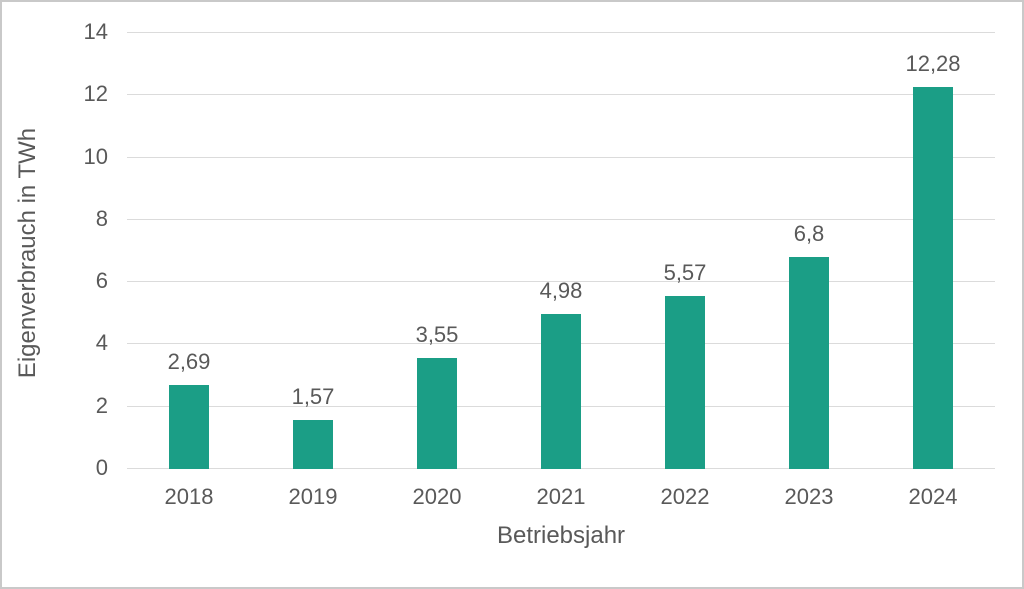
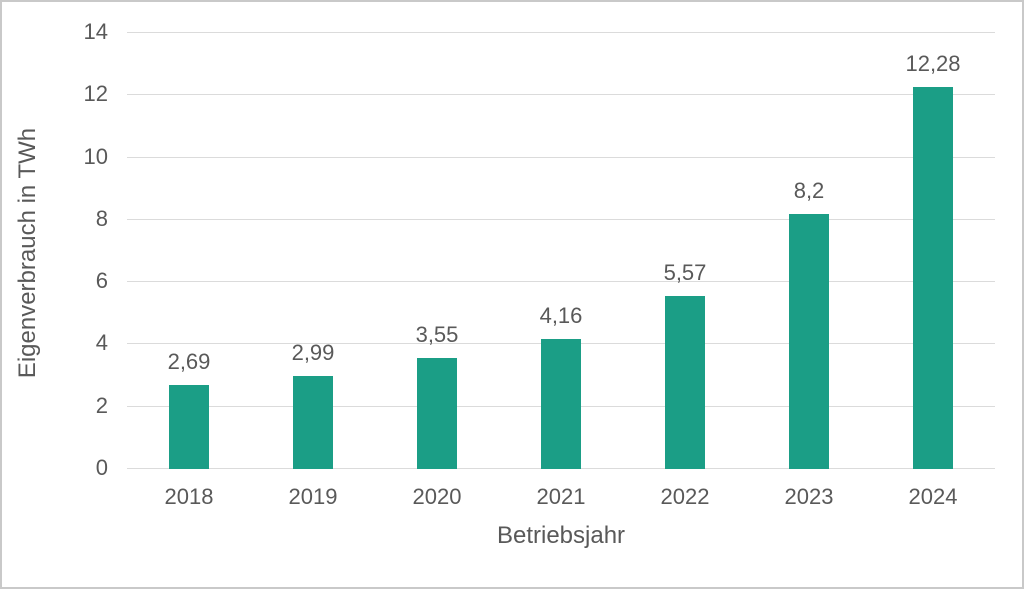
2019: 1,57 -> 2,99
2021: 4,98 -> 4,16
2023: 6,8 -> 8,2
